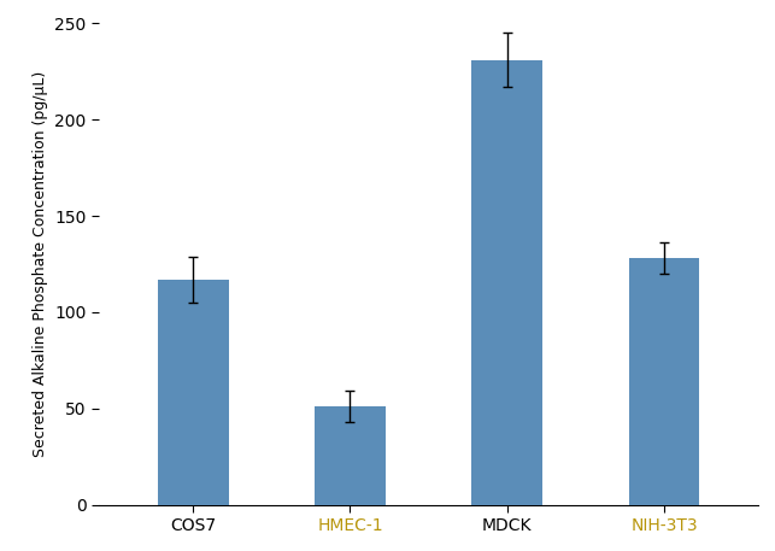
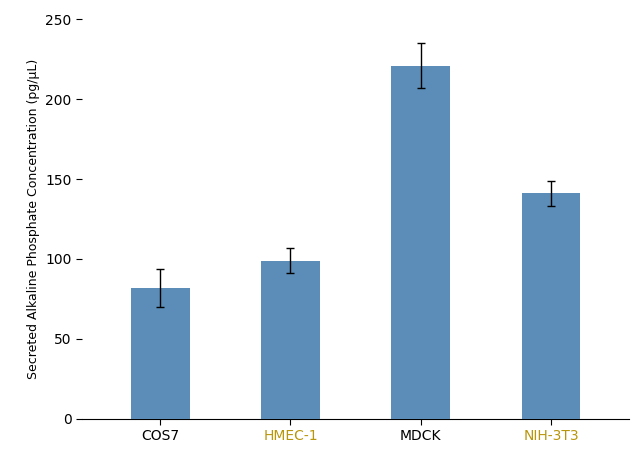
COS7: 117 -> 82
HMEC-1: 51 -> 99
MDCK: 231 -> 221
NIH-3T3: 128 -> 141
